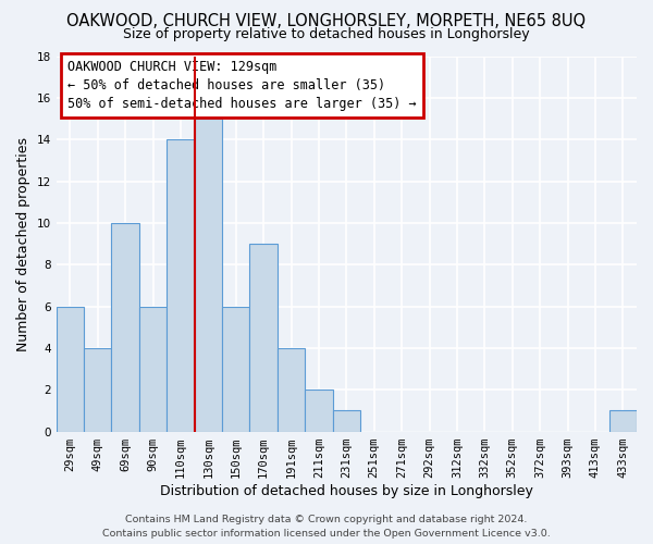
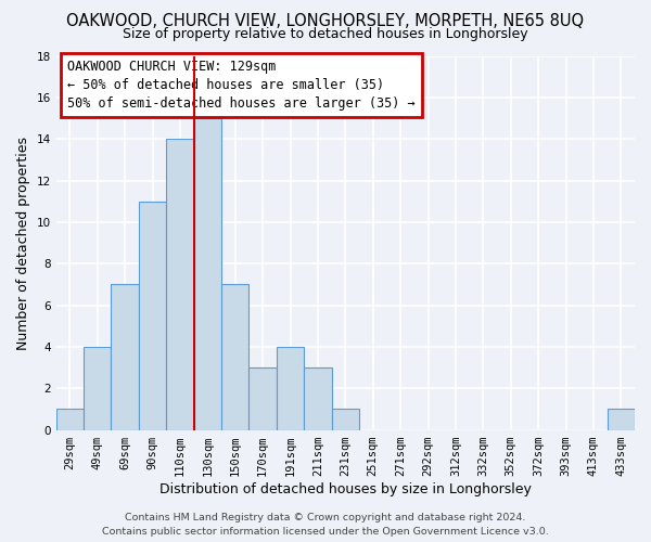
29sqm: 6 -> 1
69sqm: 10 -> 7
90sqm: 6 -> 11
150sqm: 6 -> 7
170sqm: 9 -> 3
211sqm: 2 -> 3
